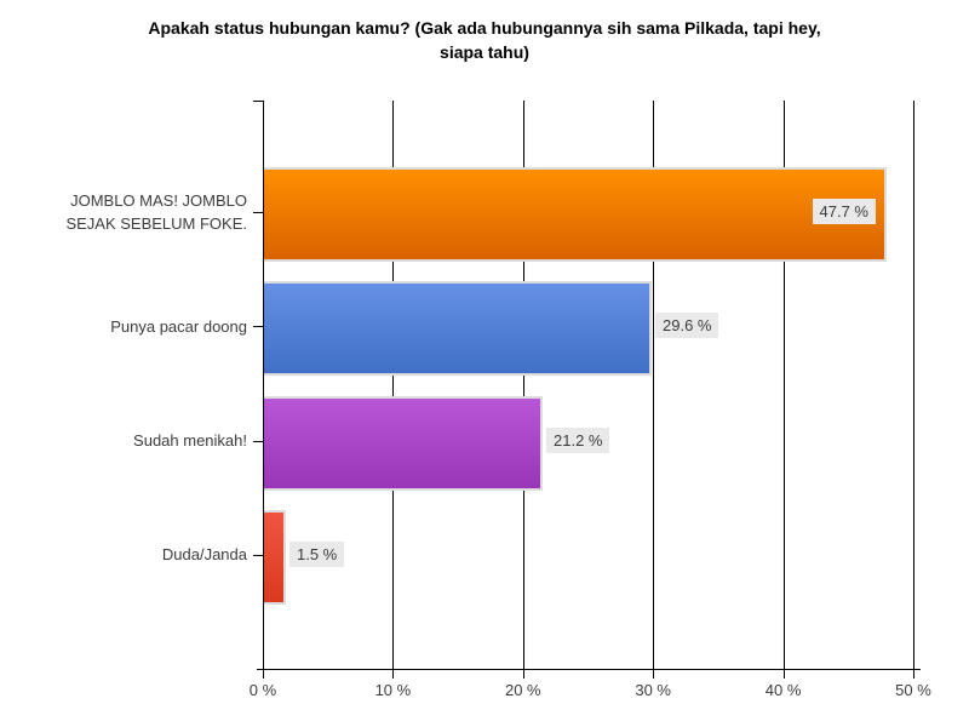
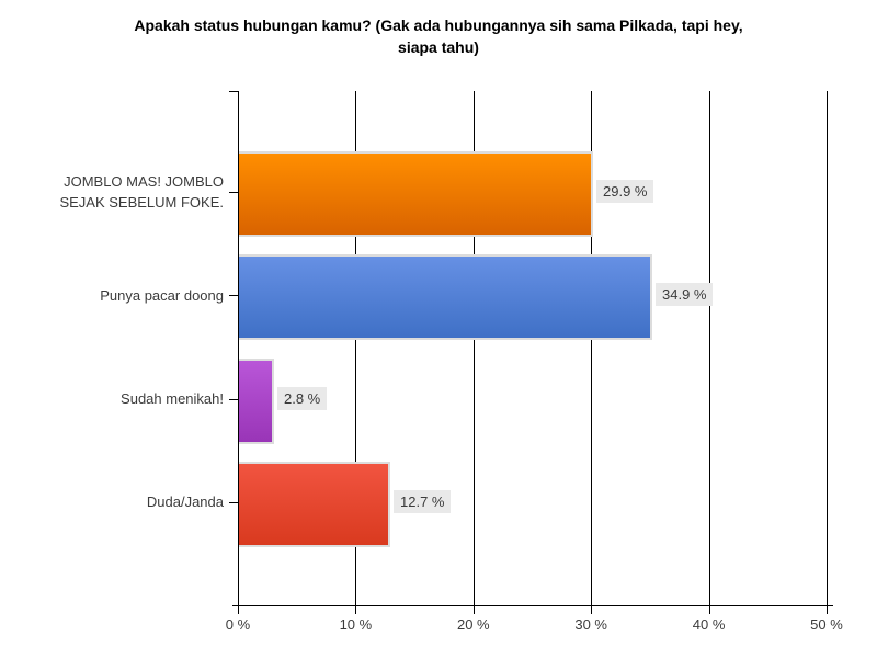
JOMBLO MAS! JOMBLO SEJAK SEBELUM FOKE.: 47.7 -> 29.9
Punya pacar doong: 29.6 -> 34.9
Sudah menikah!: 21.2 -> 2.8
Duda/Janda: 1.5 -> 12.7
